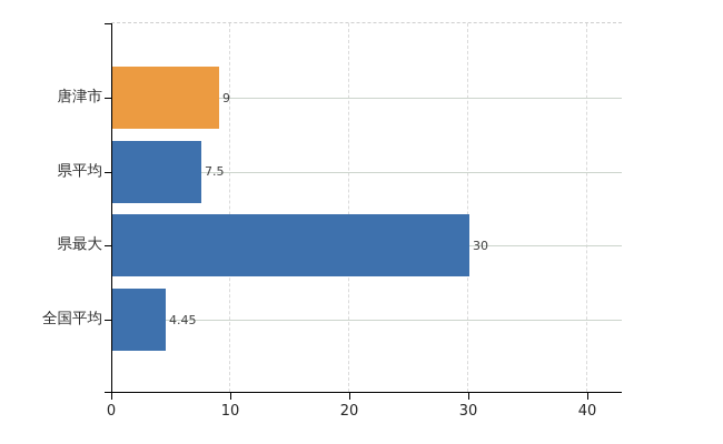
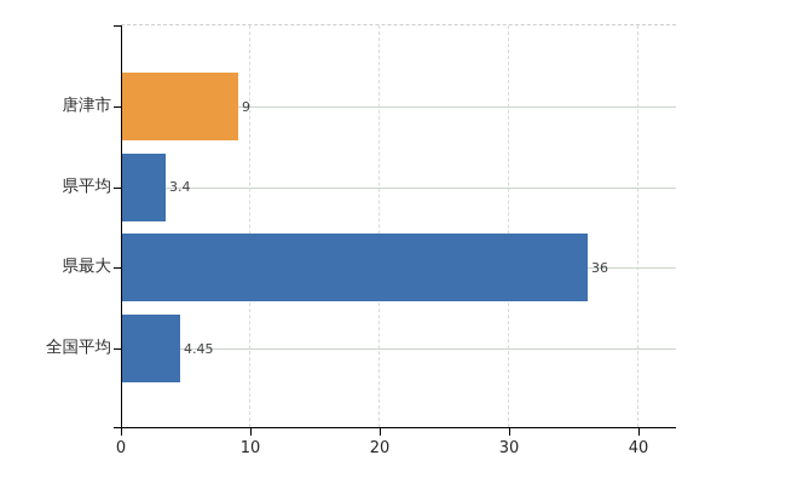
県平均: 7.5 -> 3.4
県最大: 30 -> 36
